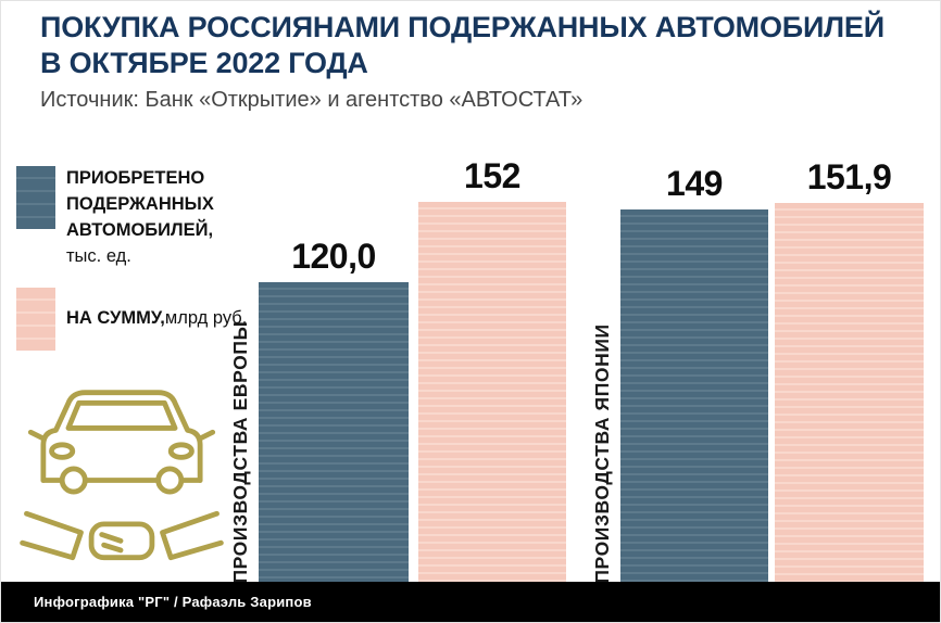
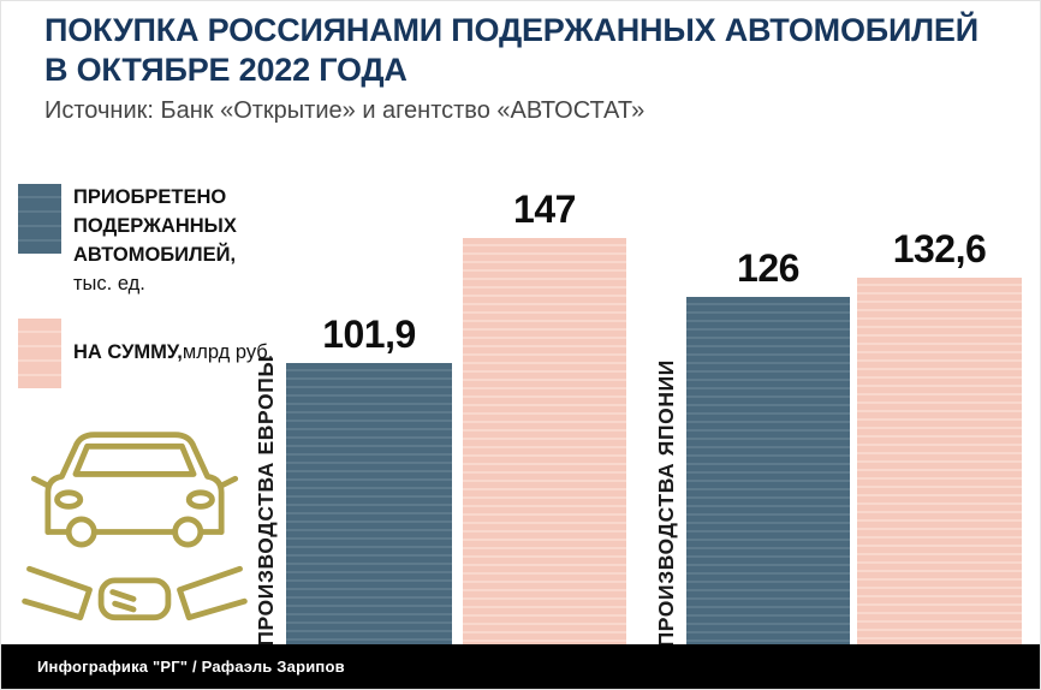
ПРИОБРЕТЕНО ПОДЕРЖАННЫХ АВТОМОБИЛЕЙ, тыс. ед./ПРОИЗВОДСТВА ЕВРОПЫ: 120,0 -> 101,9
НА СУММУ, млрд руб./ПРОИЗВОДСТВА ЕВРОПЫ: 152 -> 147
ПРИОБРЕТЕНО ПОДЕРЖАННЫХ АВТОМОБИЛЕЙ, тыс. ед./ПРОИЗВОДСТВА ЯПОНИИ: 149 -> 126
НА СУММУ, млрд руб./ПРОИЗВОДСТВА ЯПОНИИ: 151,9 -> 132,6
